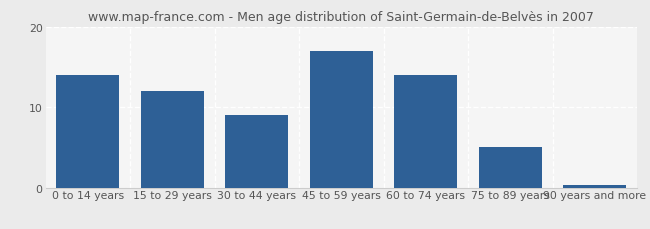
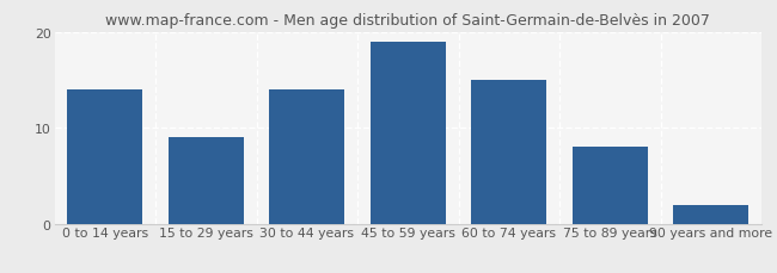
15 to 29 years: 12.0 -> 9.0
30 to 44 years: 9.0 -> 14.0
45 to 59 years: 17.0 -> 19.0
60 to 74 years: 14.0 -> 15.0
75 to 89 years: 5.0 -> 8.0
90 years and more: 0.3 -> 2.0
